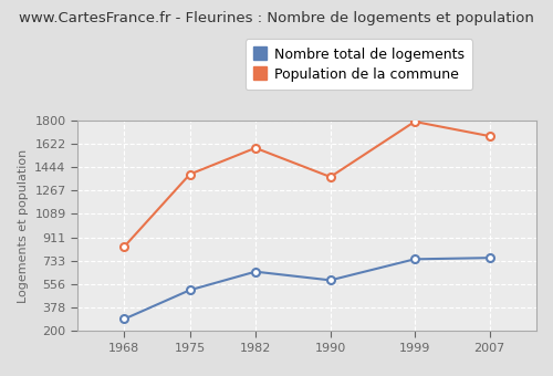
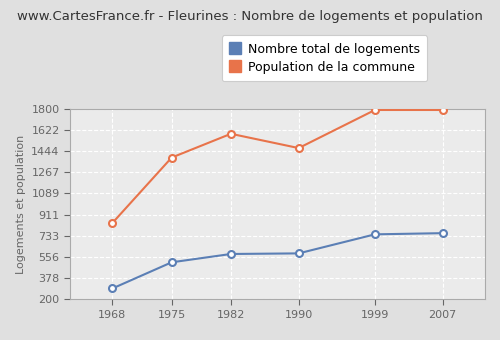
Nombre total de logements/1982: 650 -> 580
Population de la commune/1990: 1370 -> 1470
Population de la commune/2007: 1680 -> 1790
